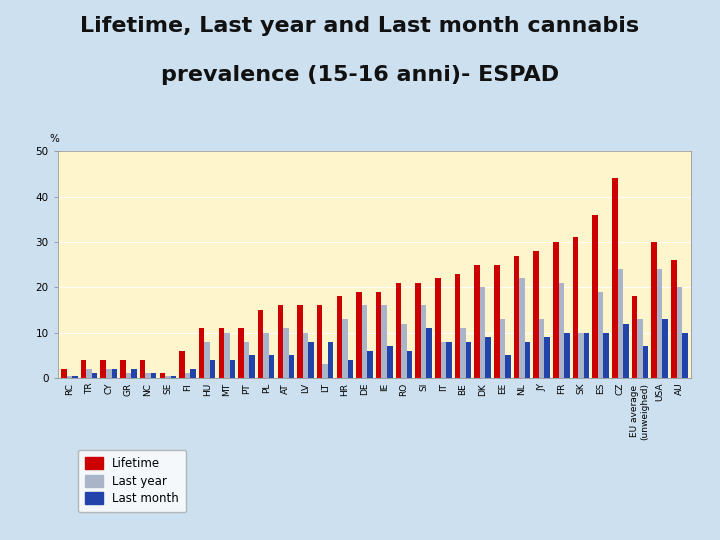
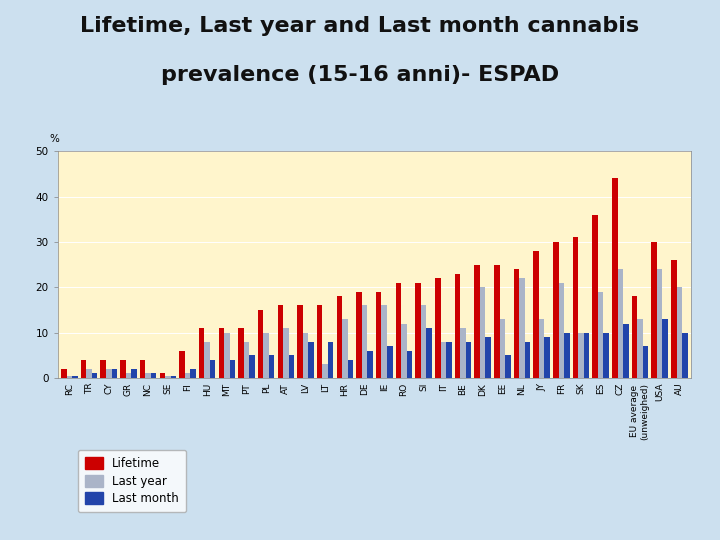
Lifetime/NL: 27 -> 24
